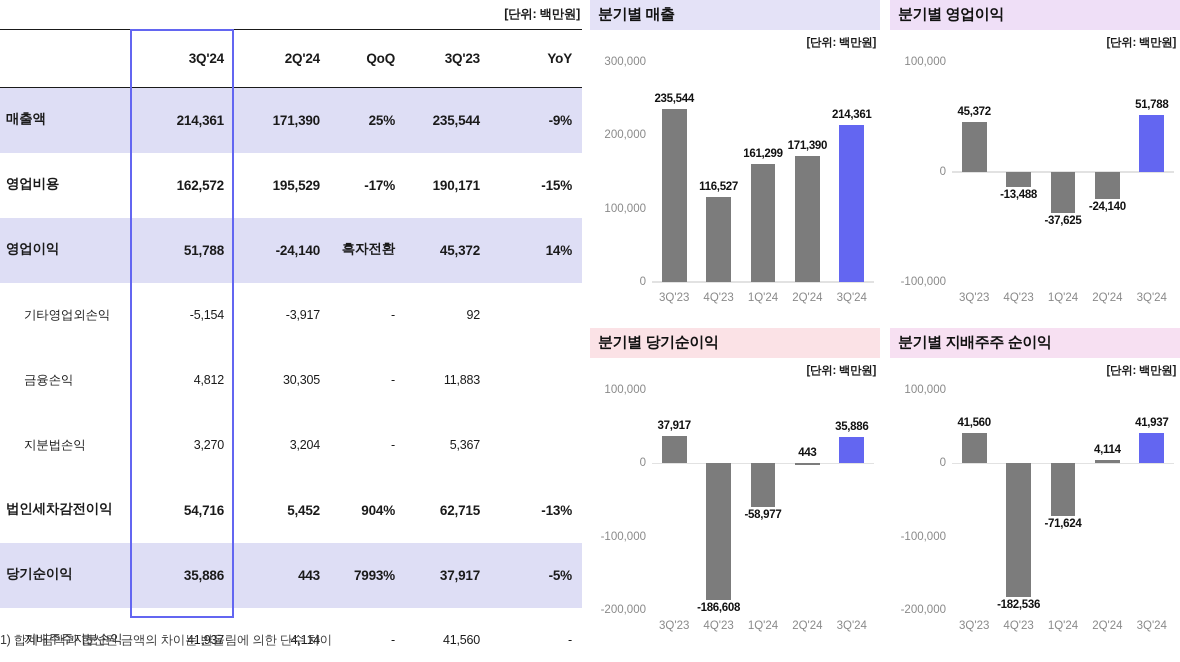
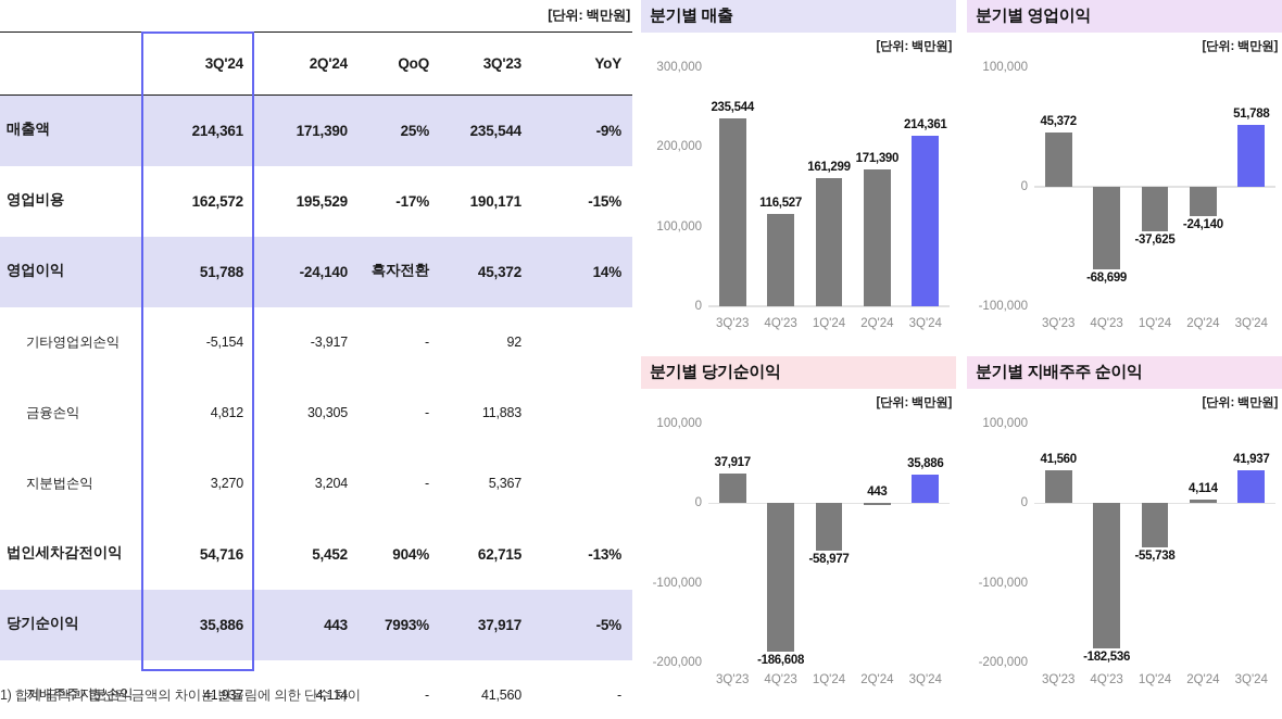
분기별 영업이익/4Q'23: -13,488 -> -68,699
분기별 지배주주 순이익/1Q'24: -71,624 -> -55,738
